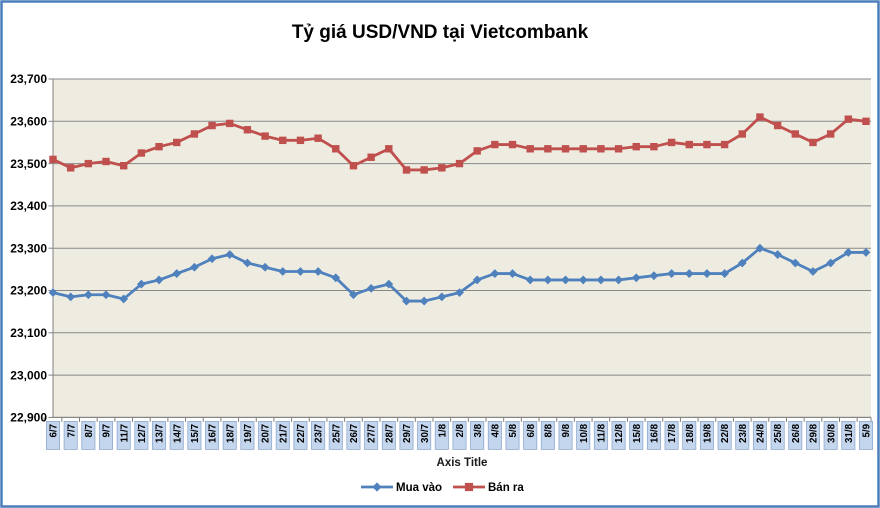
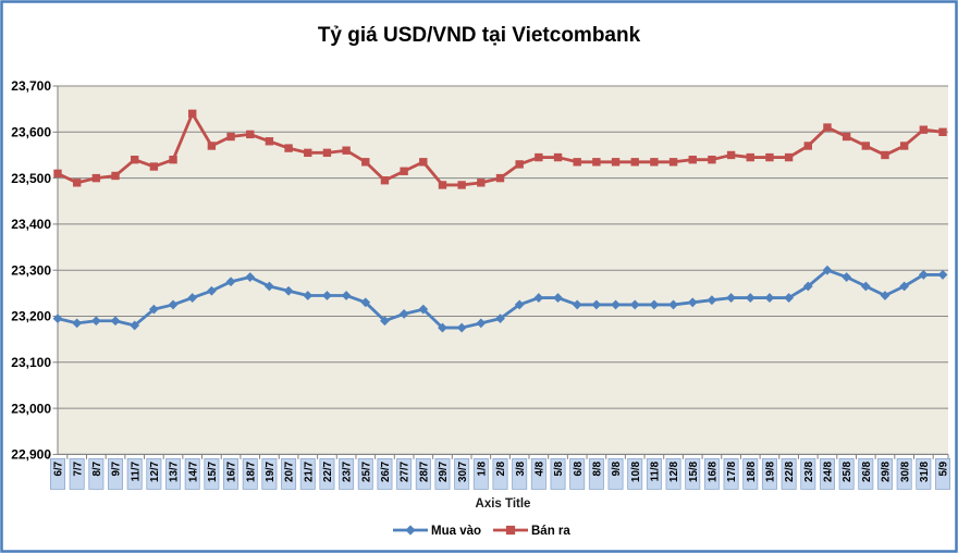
Bán ra/11/7: 23500 -> 23540
Bán ra/14/7: 23550 -> 23640
